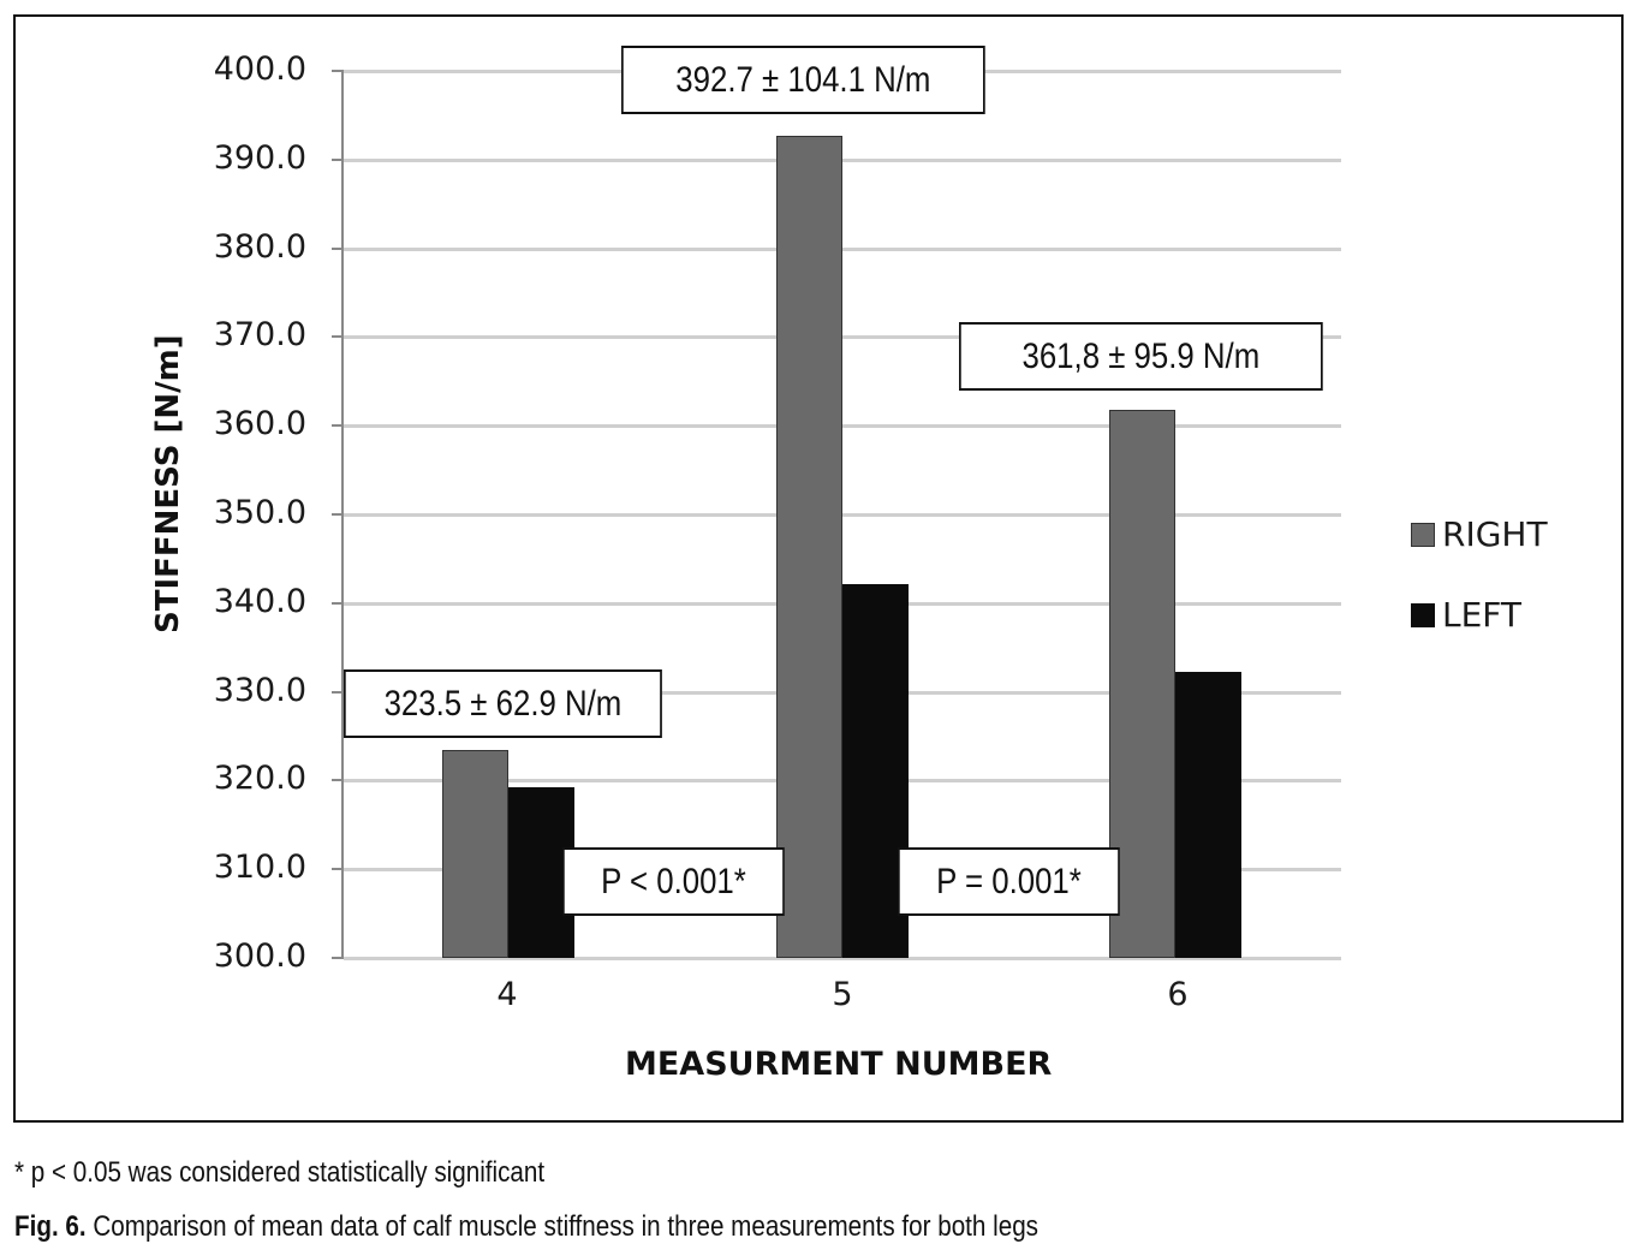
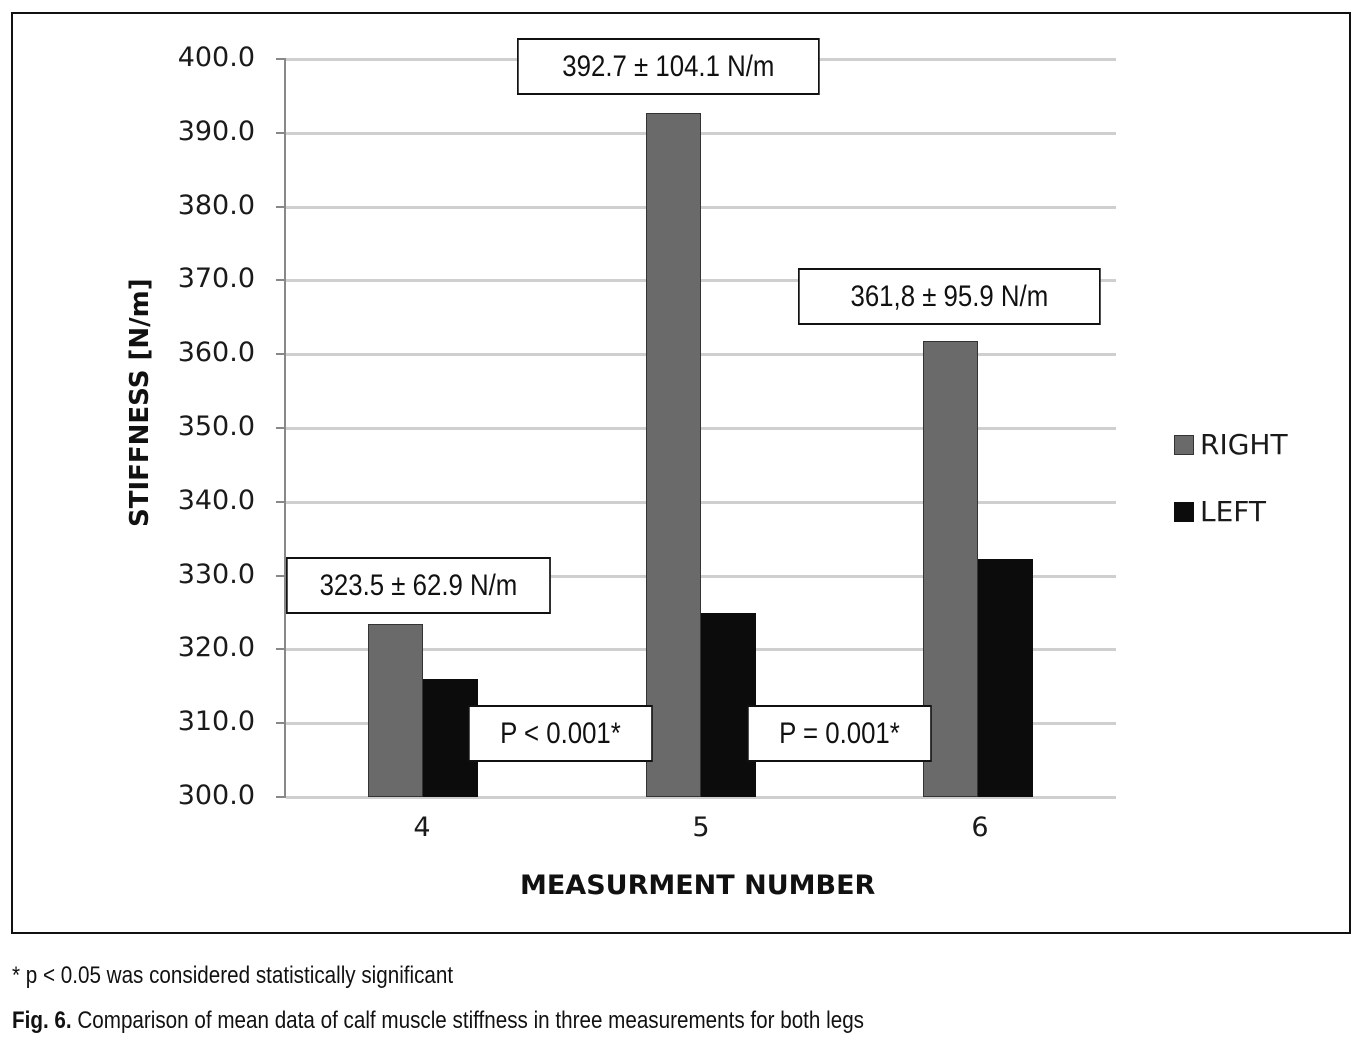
LEFT/4: 319 -> 316
LEFT/5: 342 -> 325
